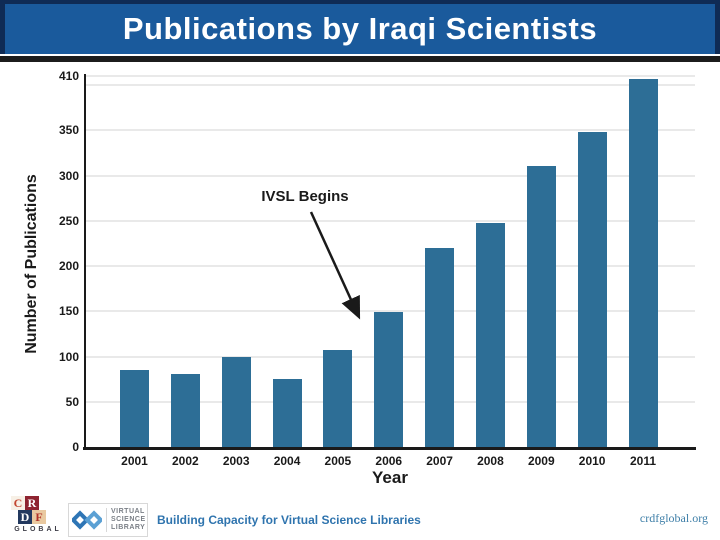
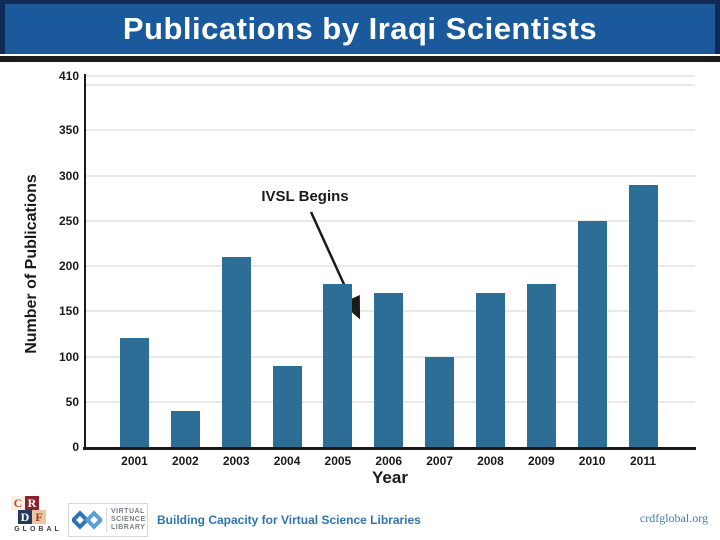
2001: 80 -> 120
2002: 80 -> 40
2003: 100 -> 210
2004: 80 -> 90
2005: 110 -> 180
2006: 150 -> 170
2007: 220 -> 100
2008: 250 -> 170
2009: 310 -> 180
2010: 350 -> 250
2011: 410 -> 290
